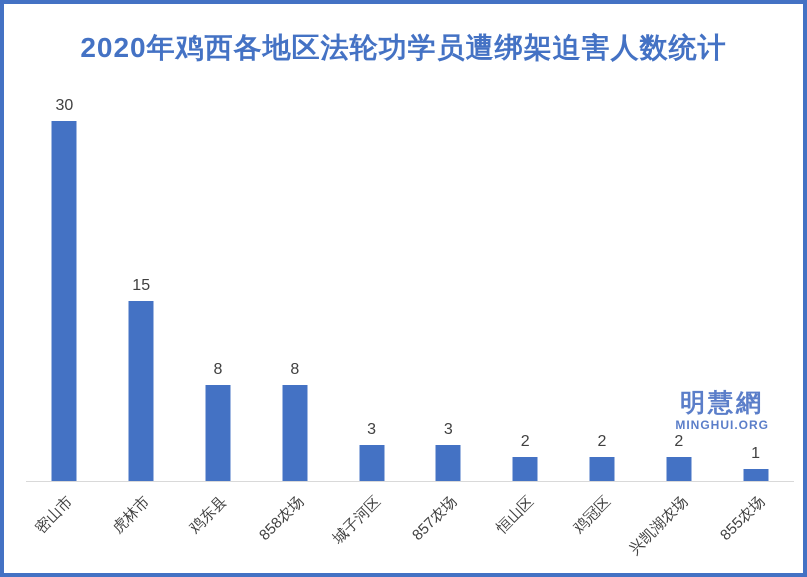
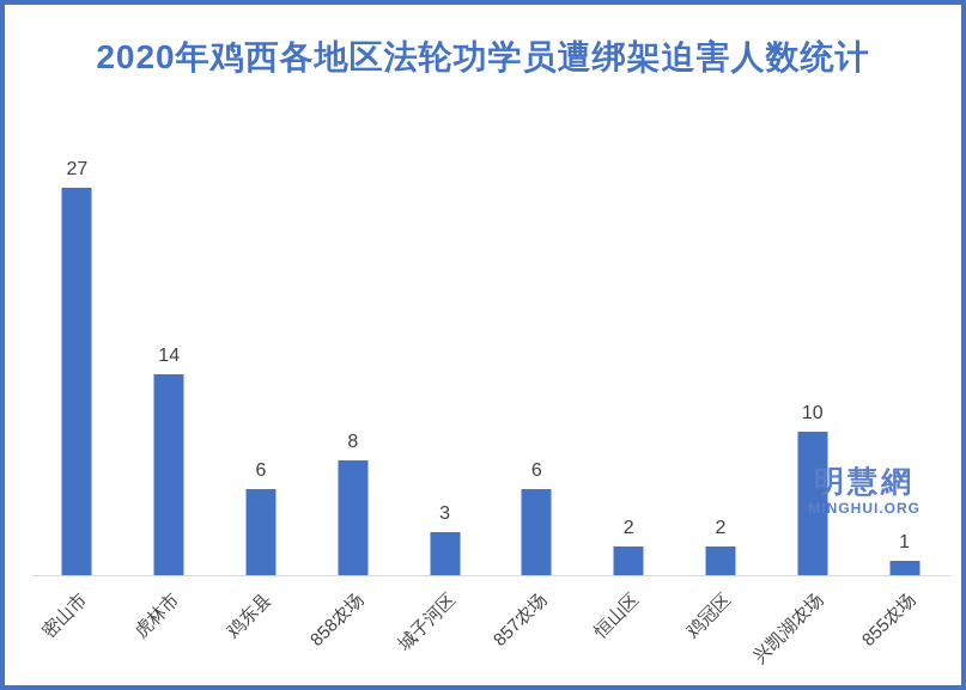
密山市: 30 -> 27
虎林市: 15 -> 14
鸡东县: 8 -> 6
857农场: 3 -> 6
兴凯湖农场: 2 -> 10
